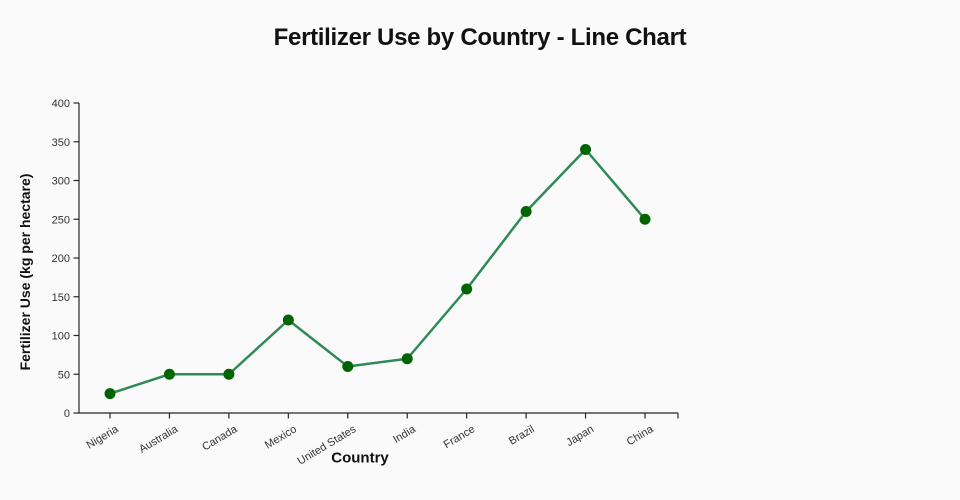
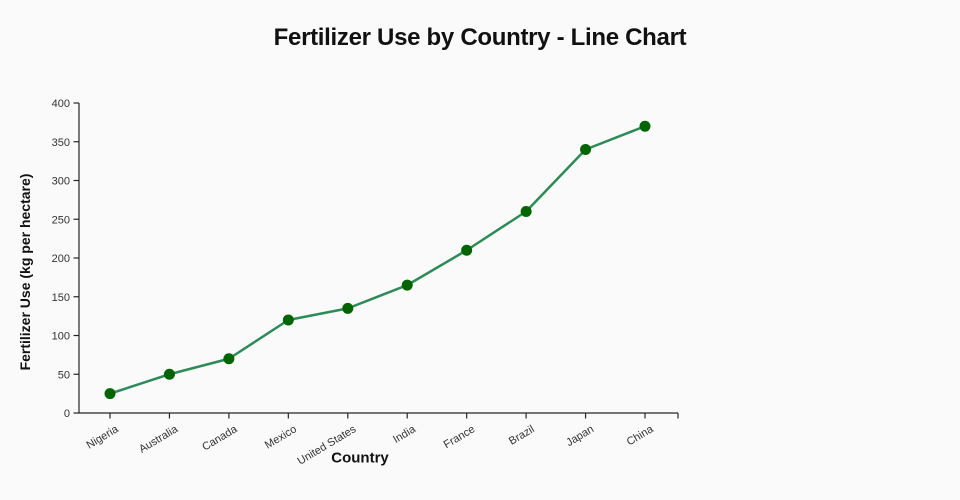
Canada: 50 -> 70
United States: 60 -> 140
India: 70 -> 160
France: 160 -> 210
China: 250 -> 370
